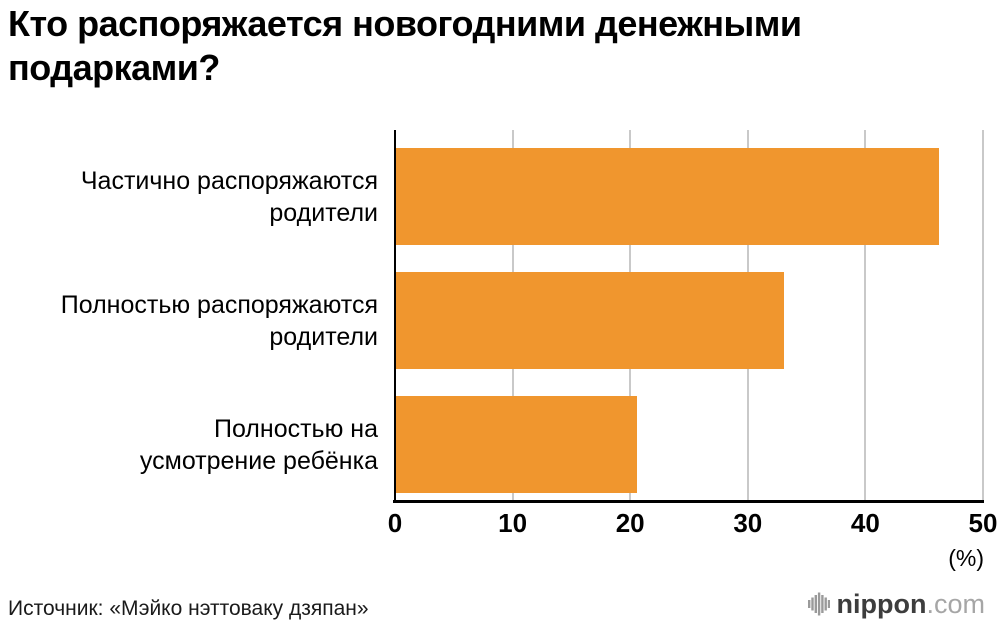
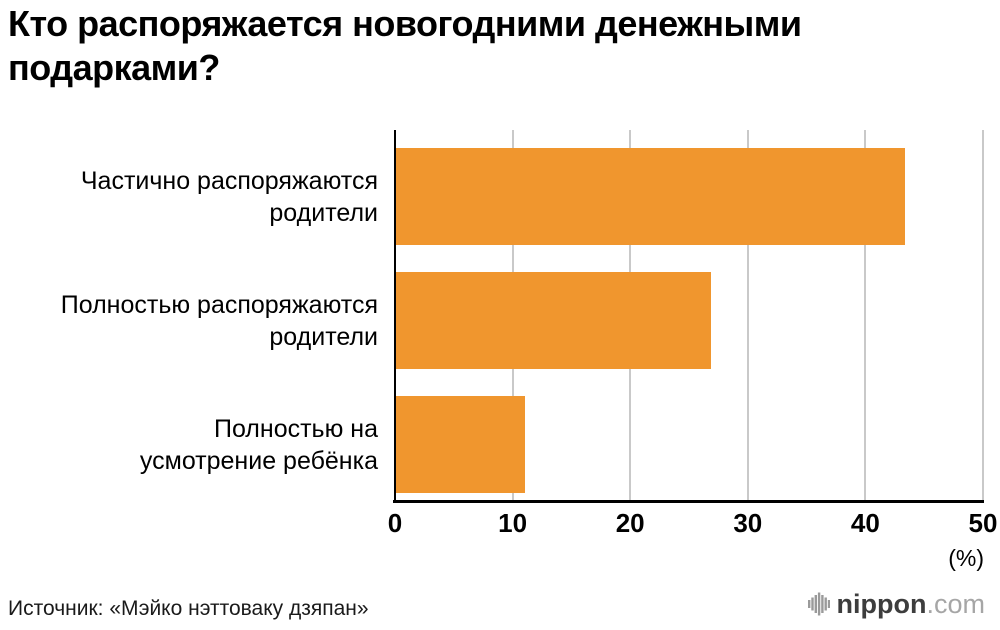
Частично распоряжаются родители: 46.2 -> 43.3
Полностью распоряжаются родители: 33.0 -> 26.8
Полностью на усмотрение ребёнка: 20.5 -> 11.0
